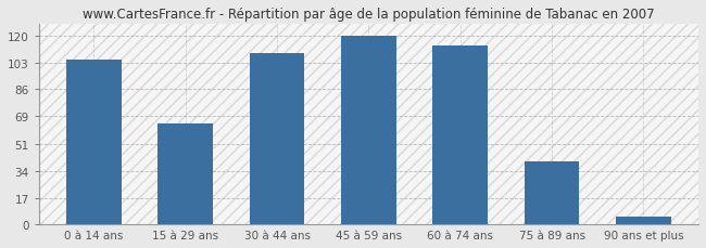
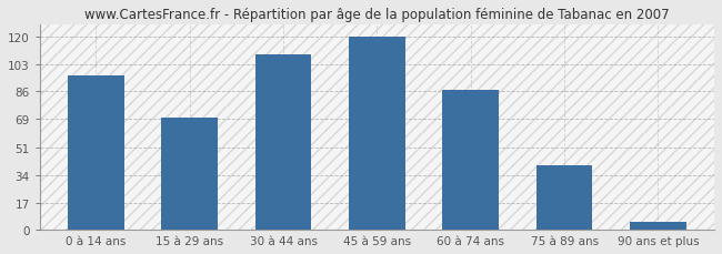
0 à 14 ans: 105 -> 96
15 à 29 ans: 64 -> 70
60 à 74 ans: 114 -> 87
